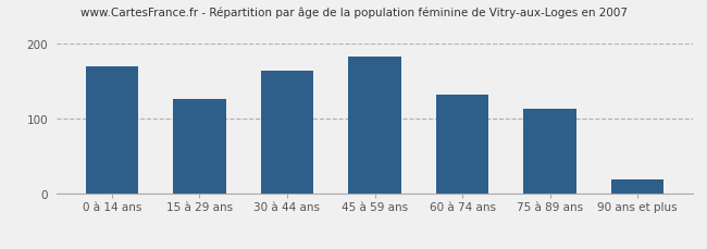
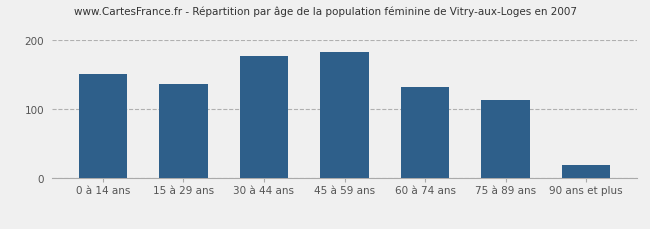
0 à 14 ans: 170 -> 152
15 à 29 ans: 126 -> 137
30 à 44 ans: 164 -> 178
